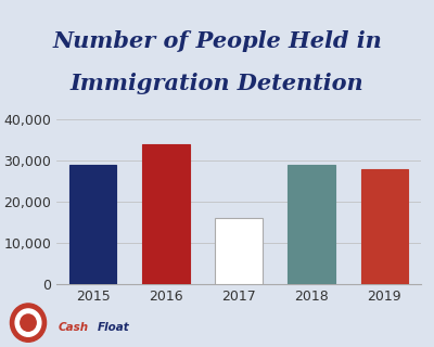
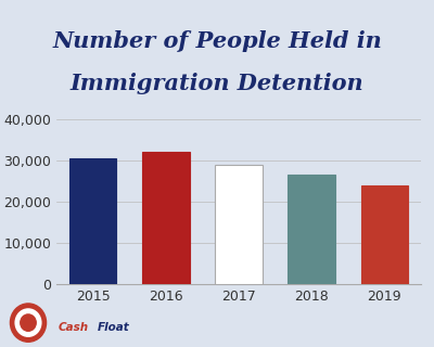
2015: 29,000 -> 30,500
2016: 34,000 -> 32,000
2017: 16,000 -> 29,000
2018: 29,000 -> 26,500
2019: 28,000 -> 24,000
